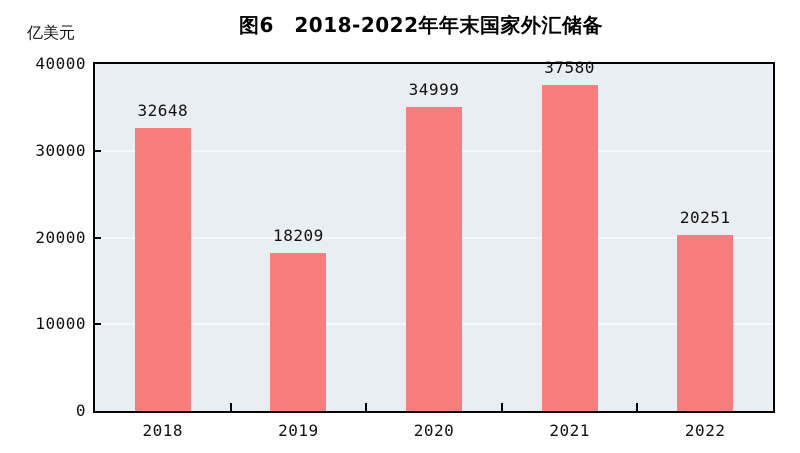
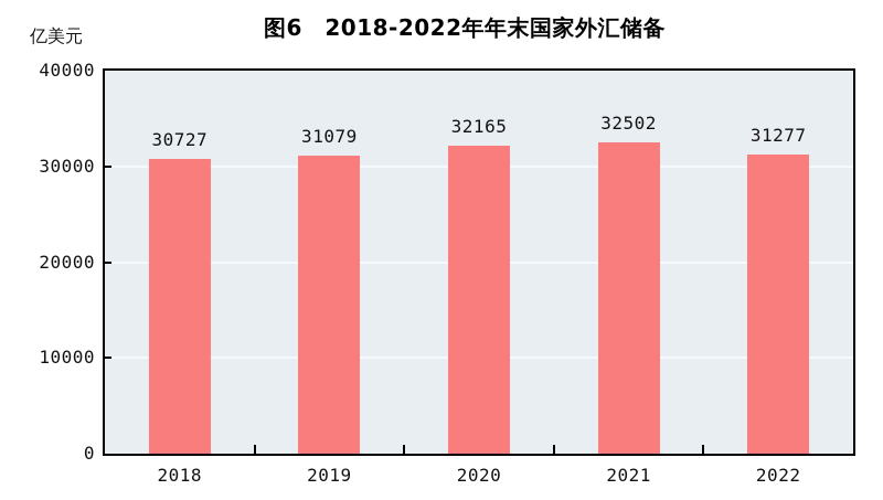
2018: 32648 -> 30727
2019: 18209 -> 31079
2020: 34999 -> 32165
2021: 37580 -> 32502
2022: 20251 -> 31277
